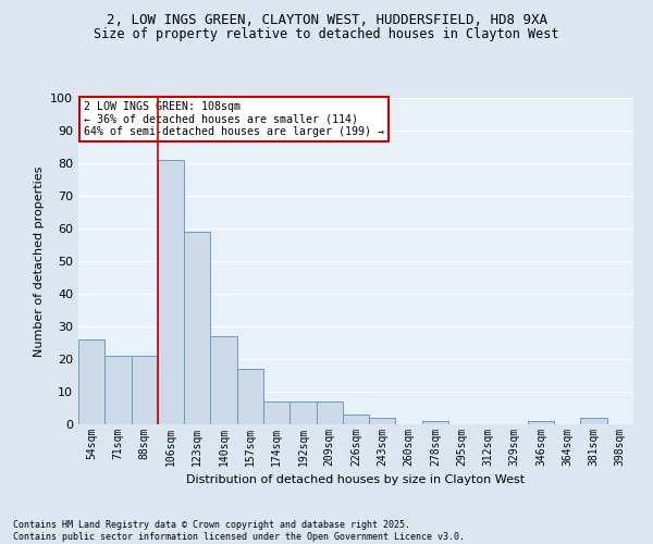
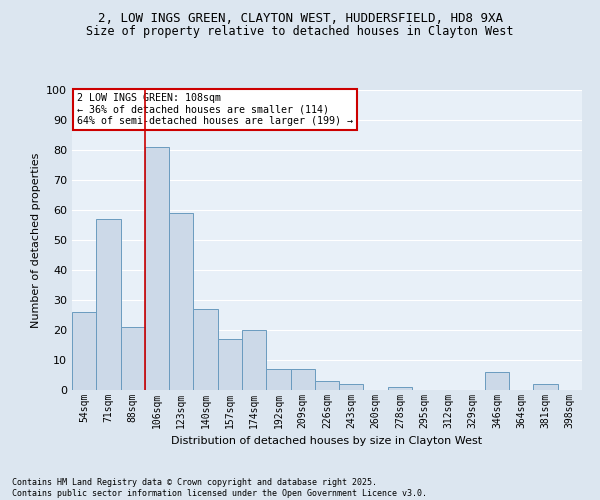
71sqm: 21 -> 57
174sqm: 7 -> 20
346sqm: 1 -> 6
